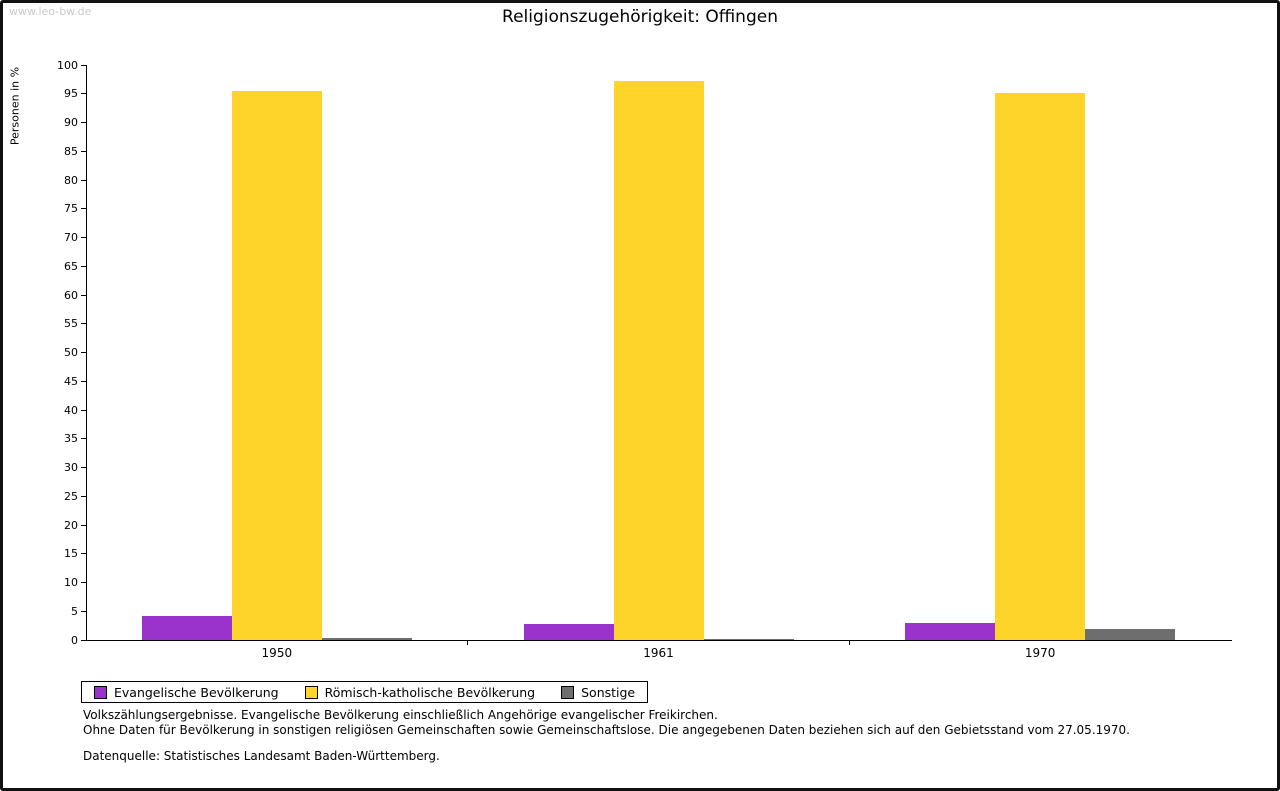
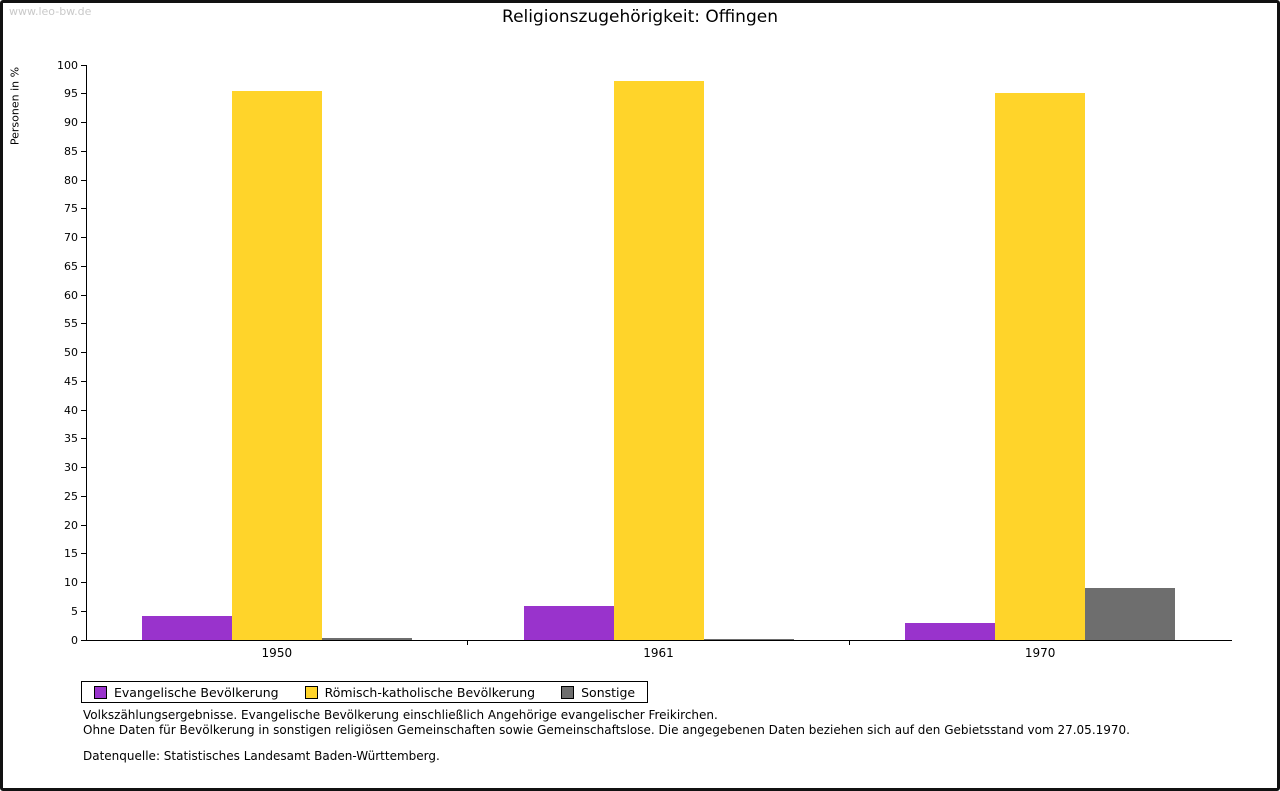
Evangelische Bevölkerung/1961: 3 -> 6
Sonstige/1970: 2 -> 9
